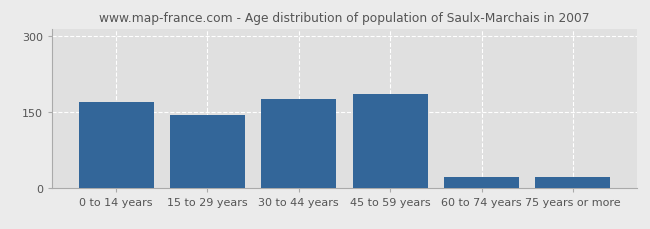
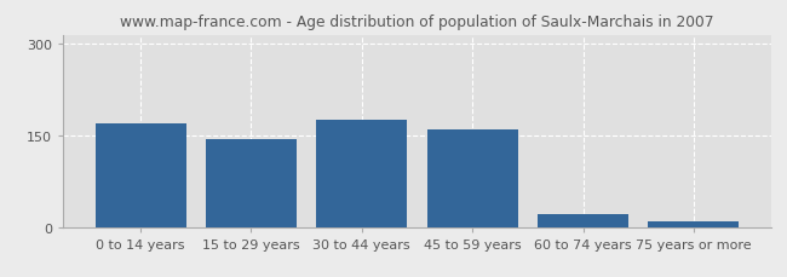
45 to 59 years: 186 -> 160
75 years or more: 22 -> 10
